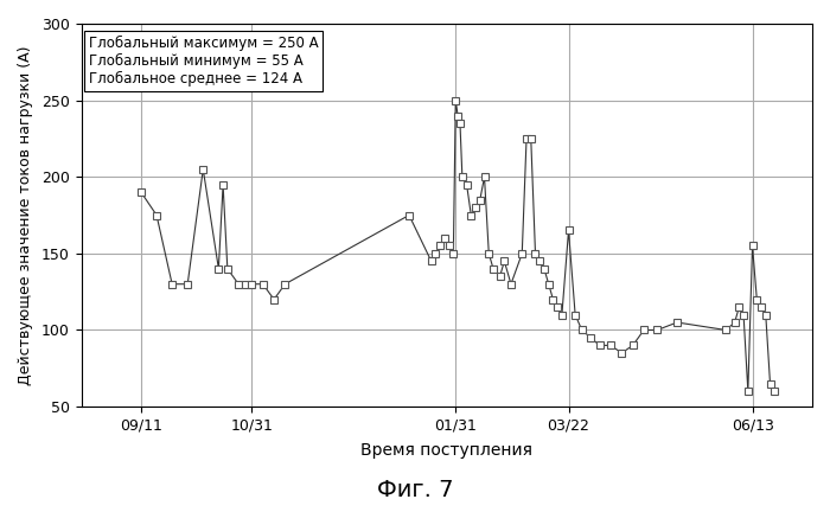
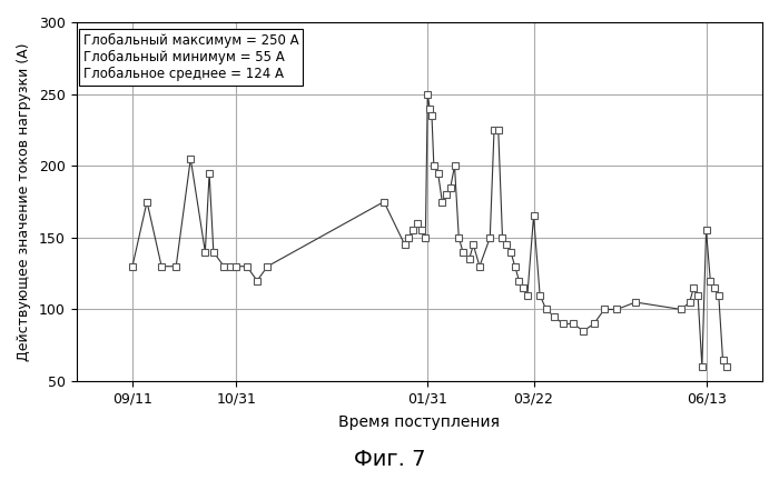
09/11: 190 -> 130
